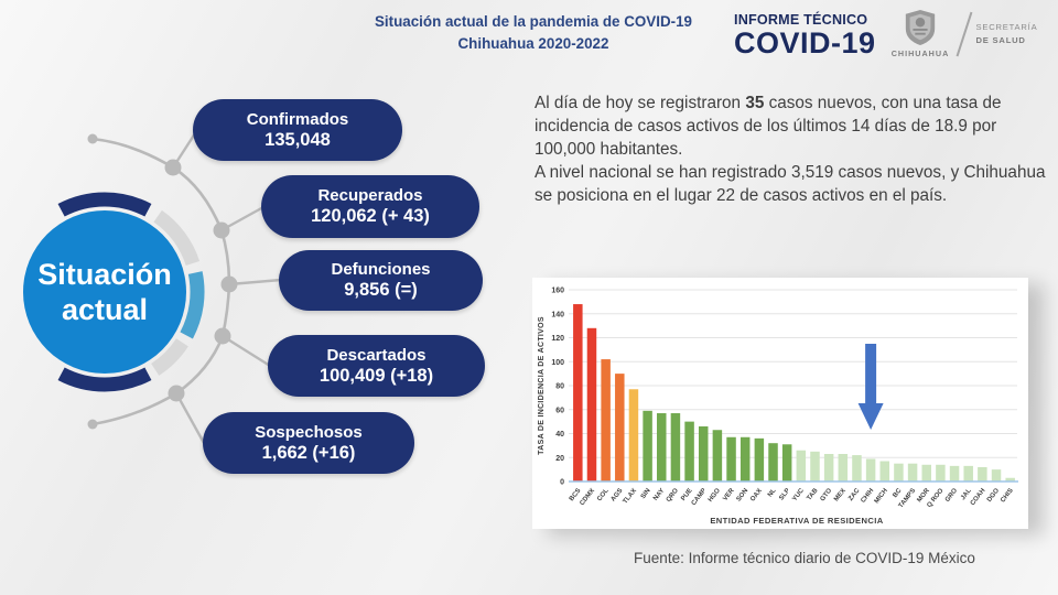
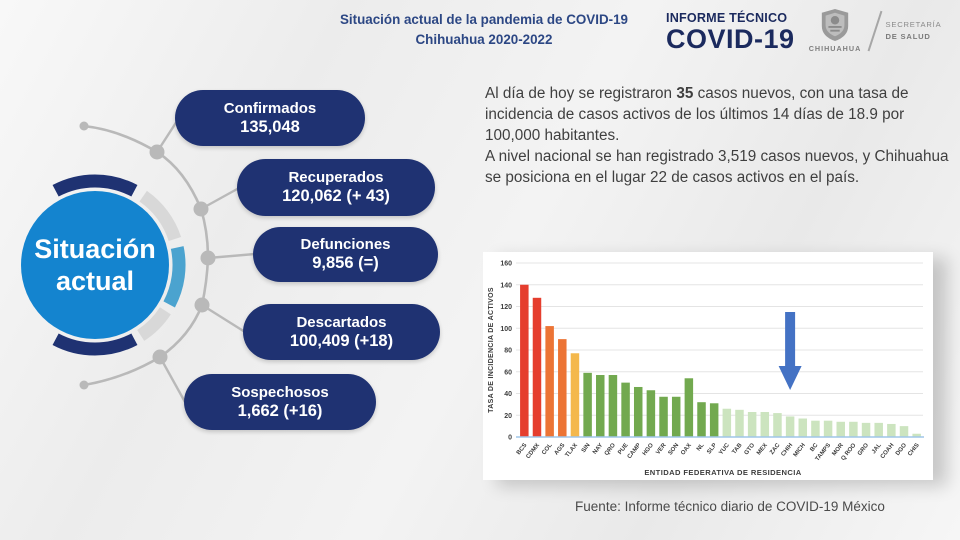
BCS: 148 -> 140
OAX: 36 -> 54
